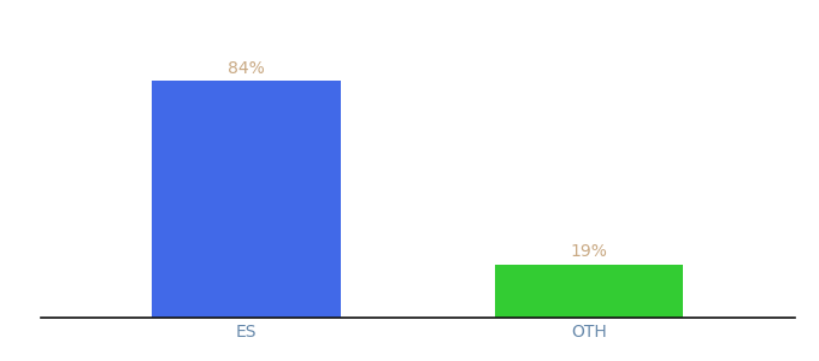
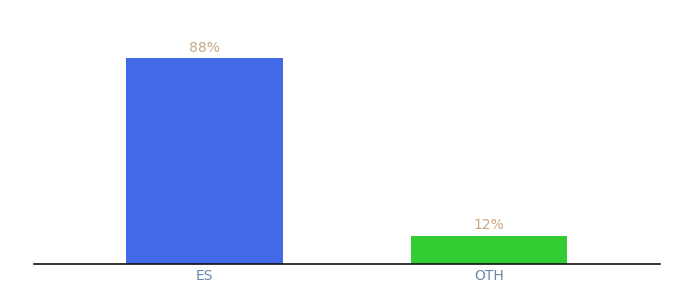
ES: 84% -> 88%
OTH: 19% -> 12%
